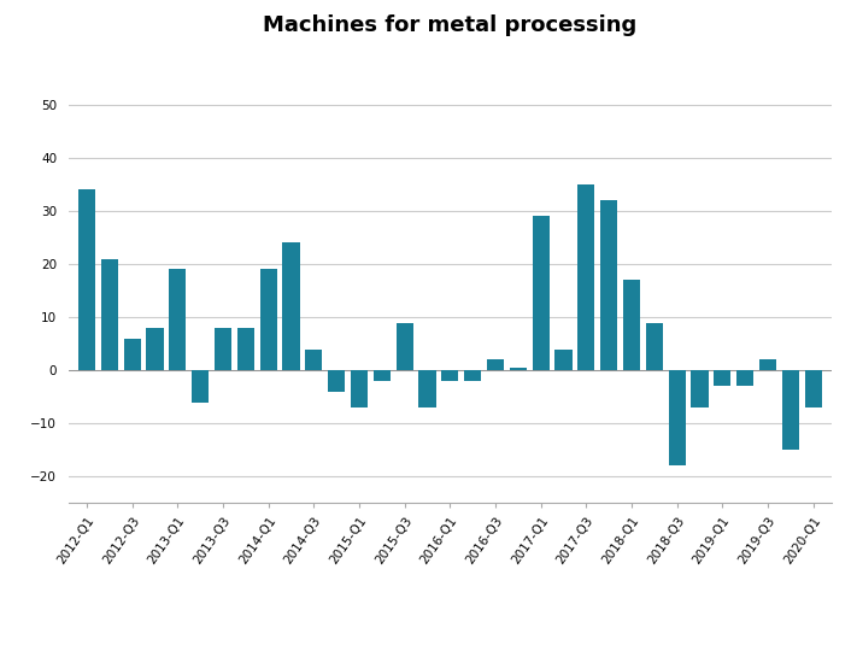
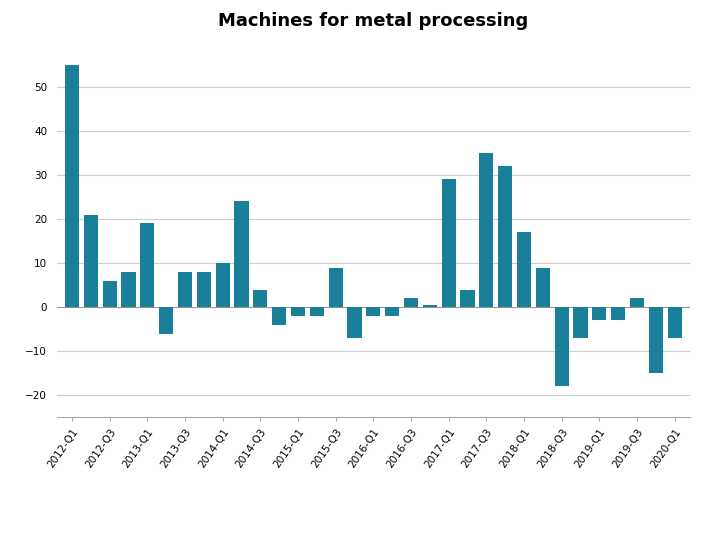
2012-Q1: 34.0 -> 55.0
2014-Q1: 19.0 -> 10.0
2015-Q1: -7.0 -> -2.0
